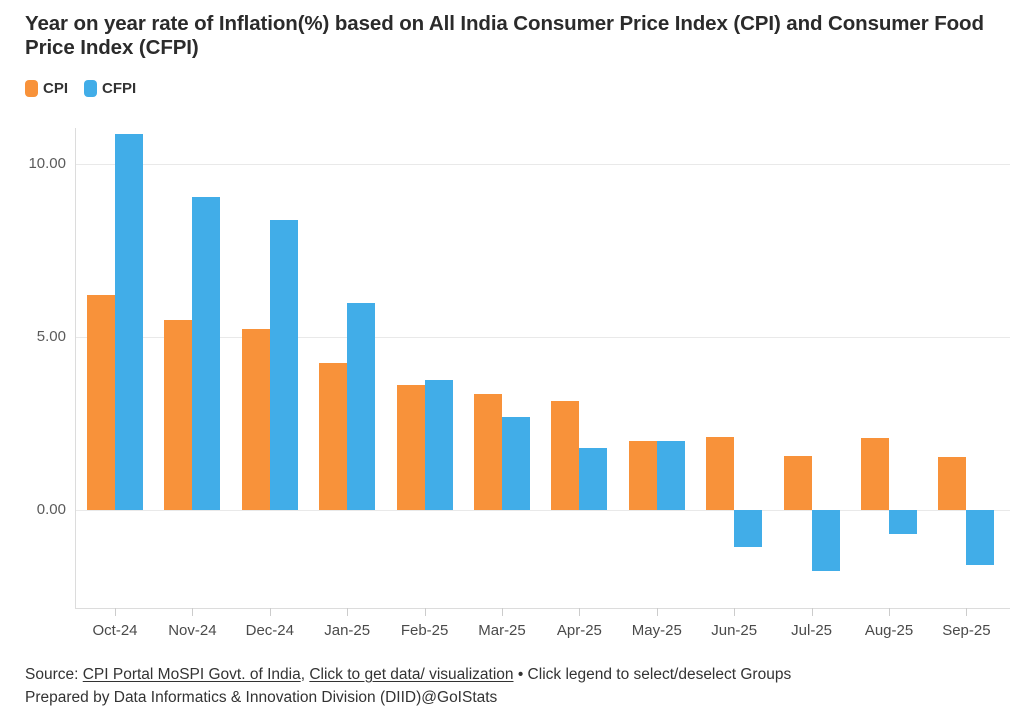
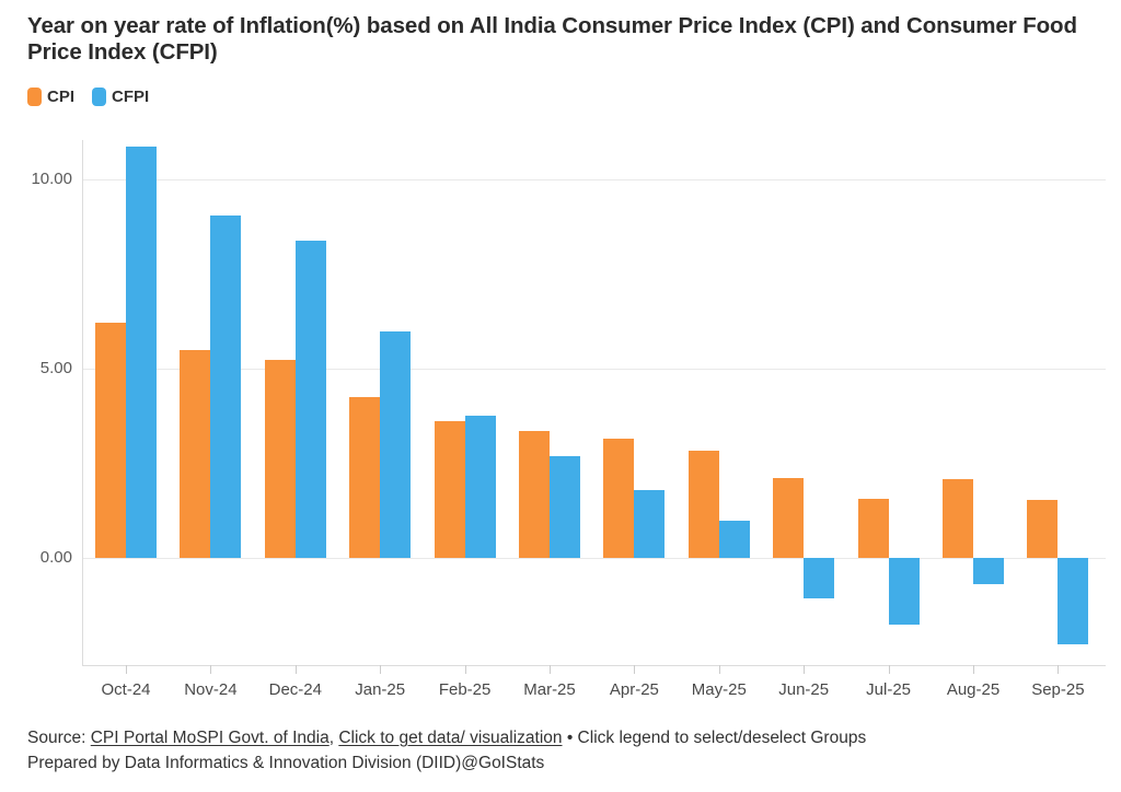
CPI/May-25: 2.0 -> 2.8
CFPI/May-25: 2.0 -> 1.0
CFPI/Sep-25: -1.6 -> -2.3
